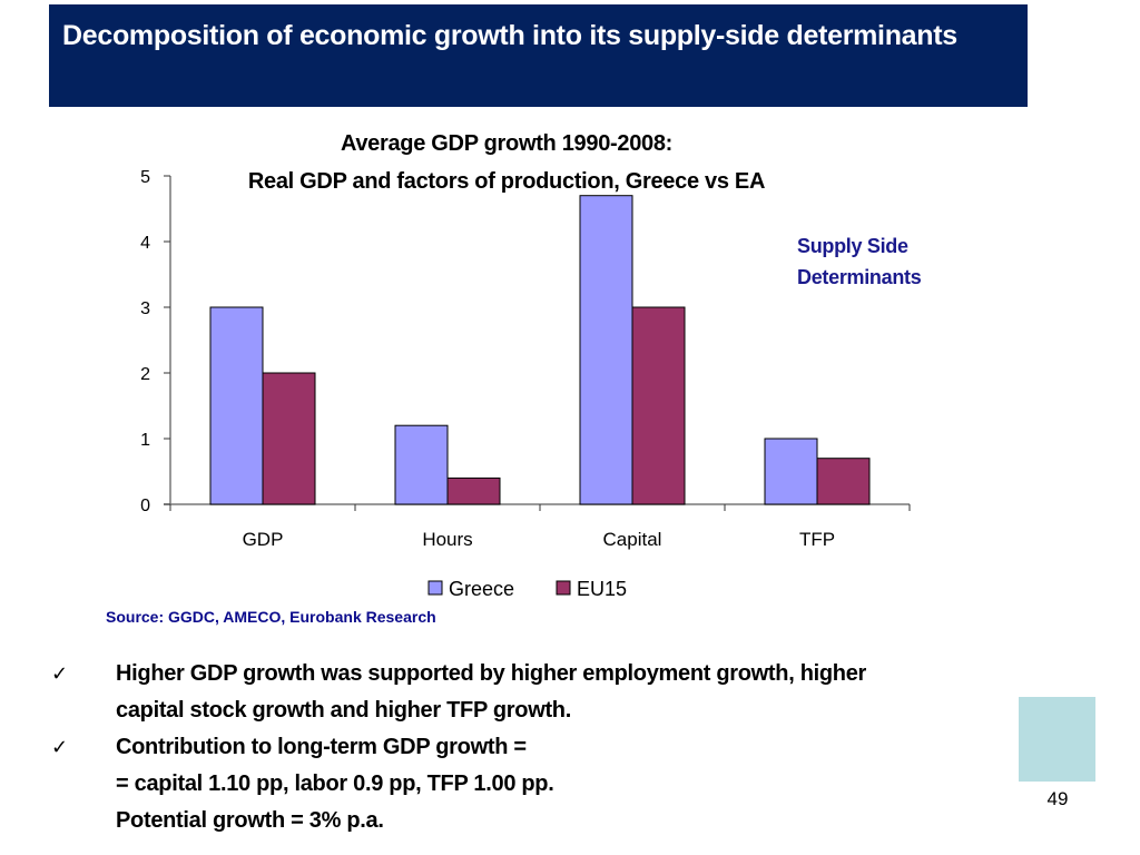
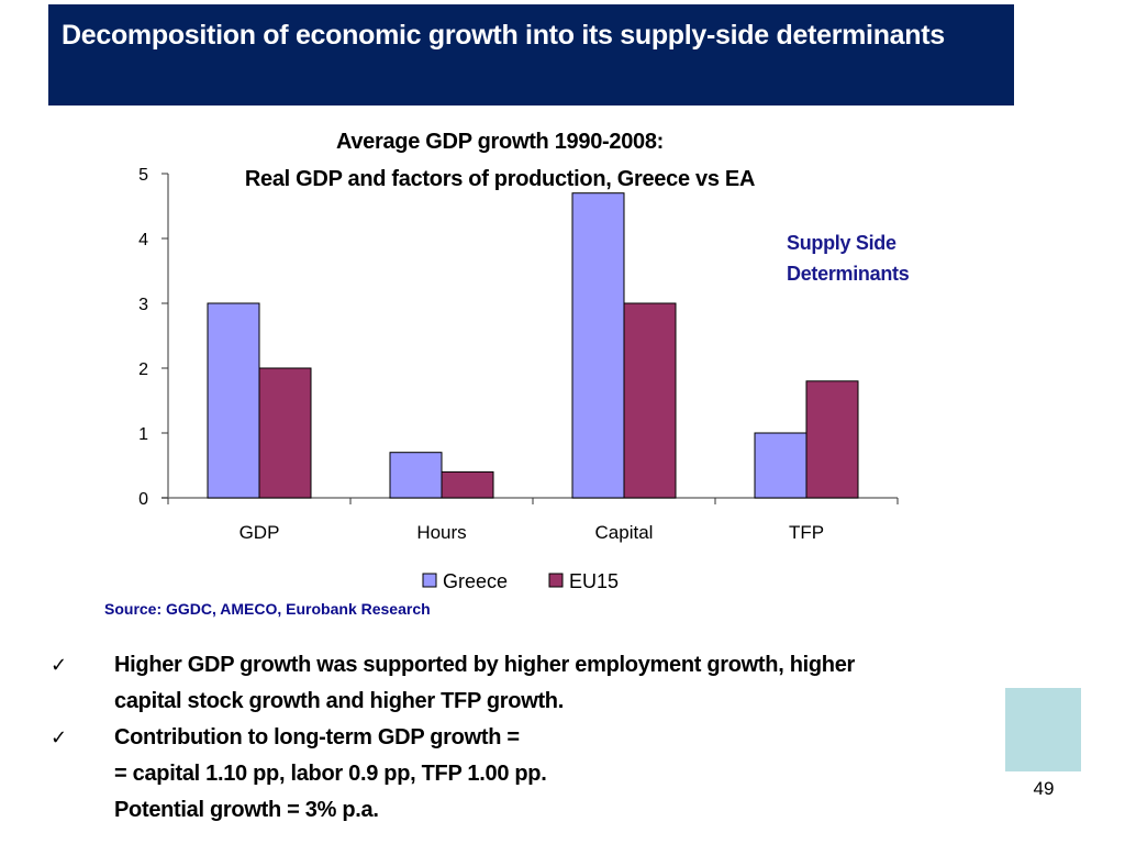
Greece/Hours: 1.2 -> 0.7
EU15/TFP: 0.7 -> 1.8
